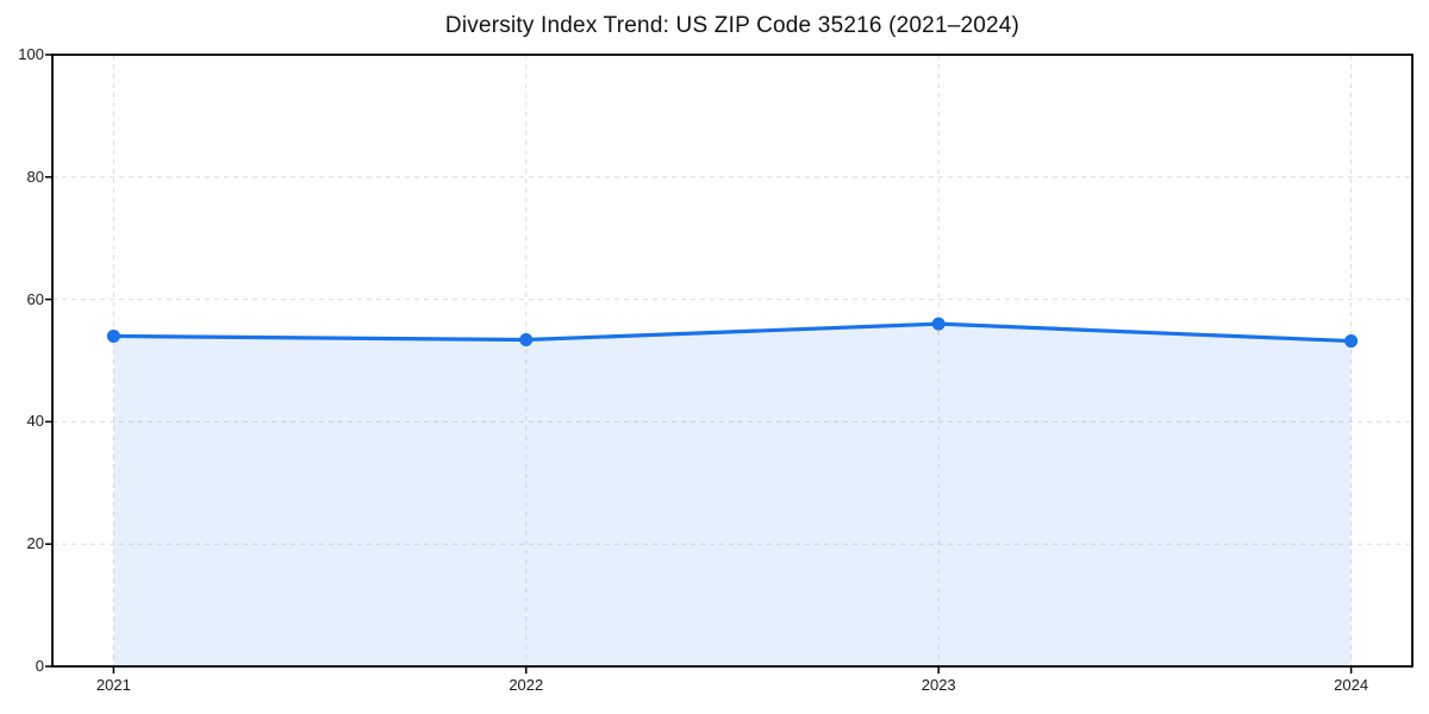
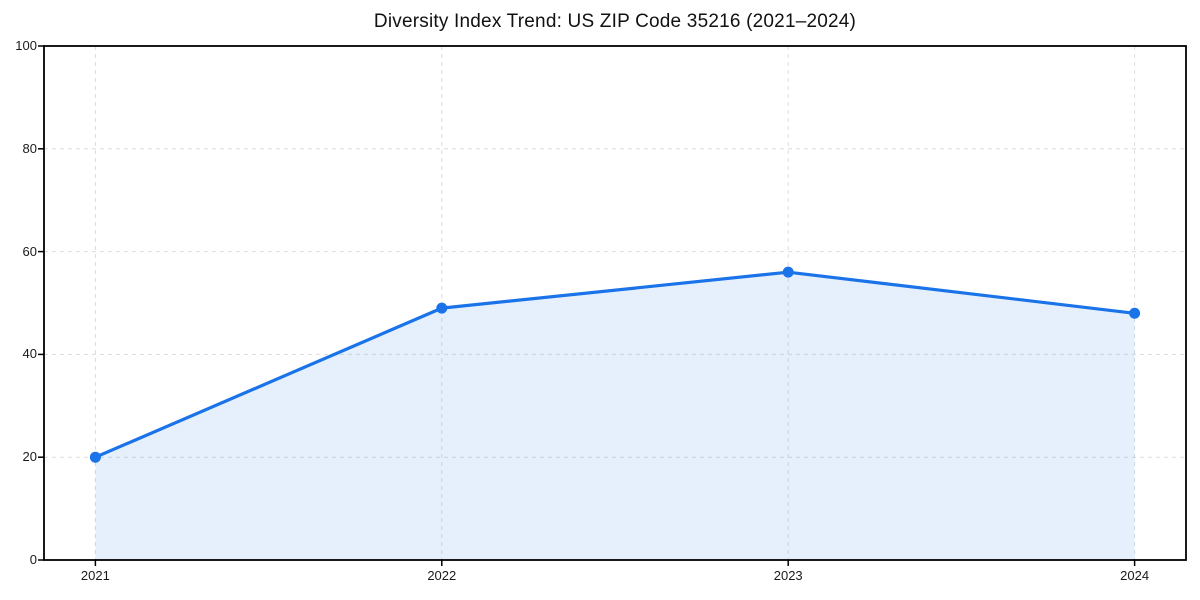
2021: 54 -> 20
2022: 53 -> 49
2024: 53 -> 48
